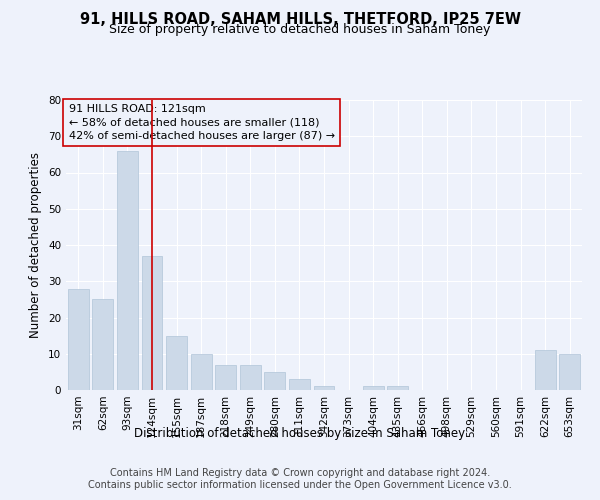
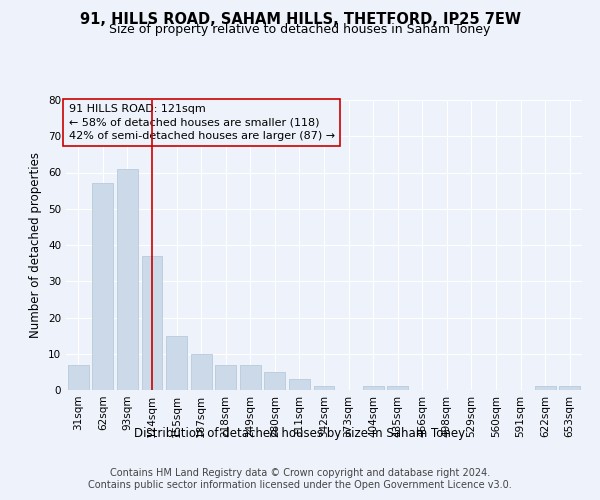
31sqm: 28 -> 7
62sqm: 25 -> 57
93sqm: 66 -> 61
622sqm: 11 -> 1
653sqm: 10 -> 1
